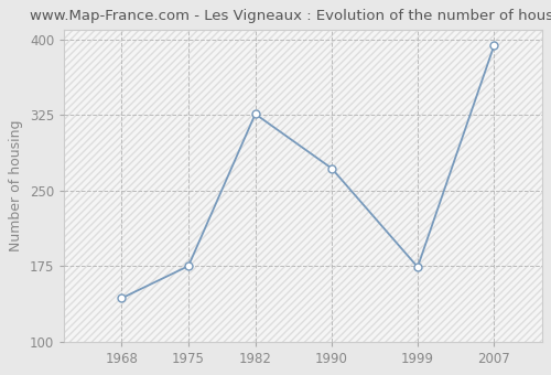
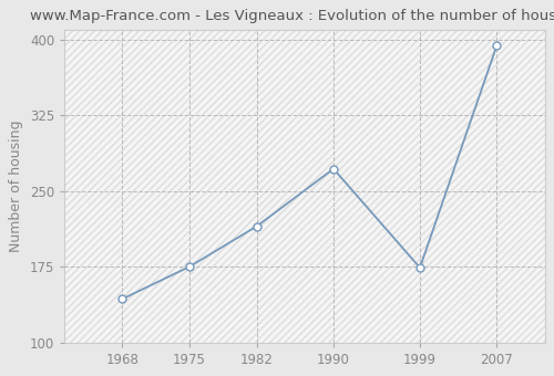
1982: 326 -> 215
